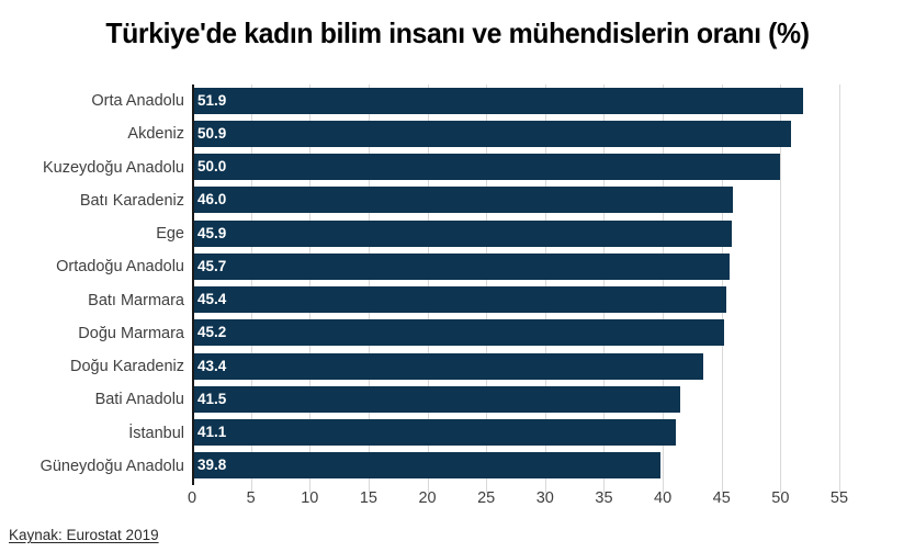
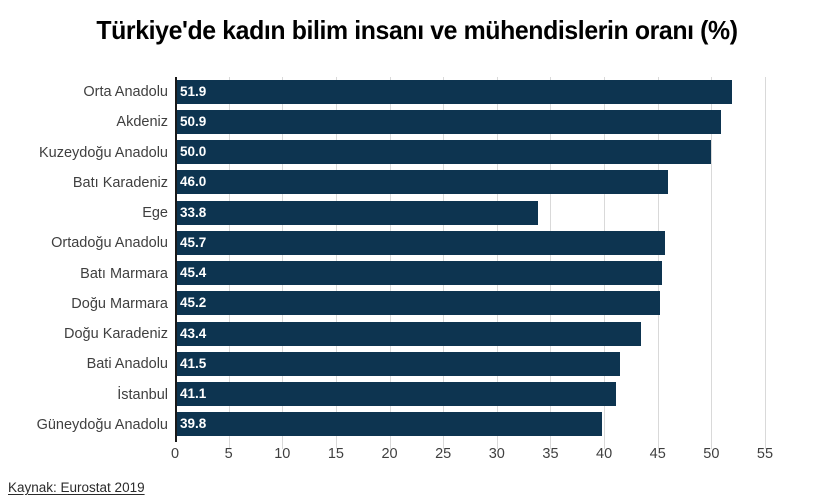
Ege: 45.9 -> 33.8
